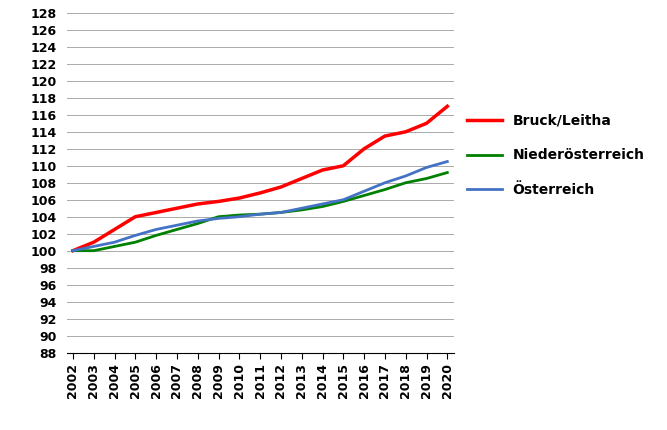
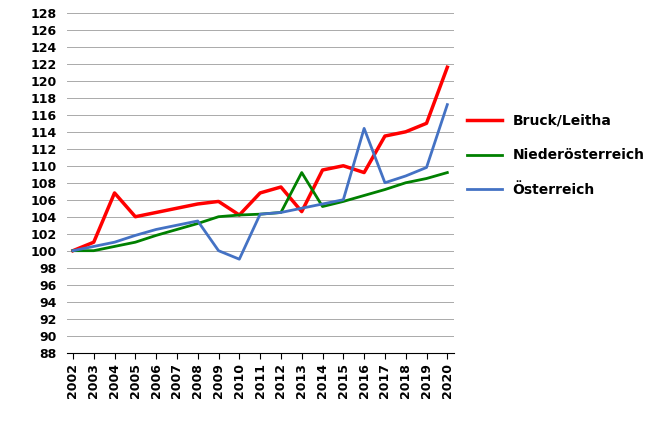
Bruck/Leitha/2004: 102.5 -> 106.8
Österreich/2009: 103.8 -> 100.0
Bruck/Leitha/2010: 106.2 -> 104.2
Österreich/2010: 104.0 -> 99.0
Bruck/Leitha/2013: 108.5 -> 104.6
Niederösterreich/2013: 104.8 -> 109.2
Bruck/Leitha/2016: 112.0 -> 109.2
Österreich/2016: 107.0 -> 114.4
Bruck/Leitha/2020: 117.0 -> 121.6
Österreich/2020: 110.5 -> 117.2
